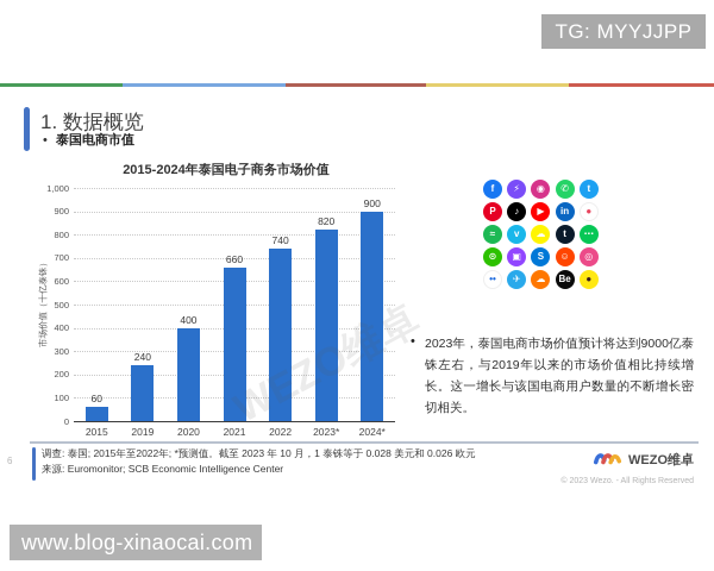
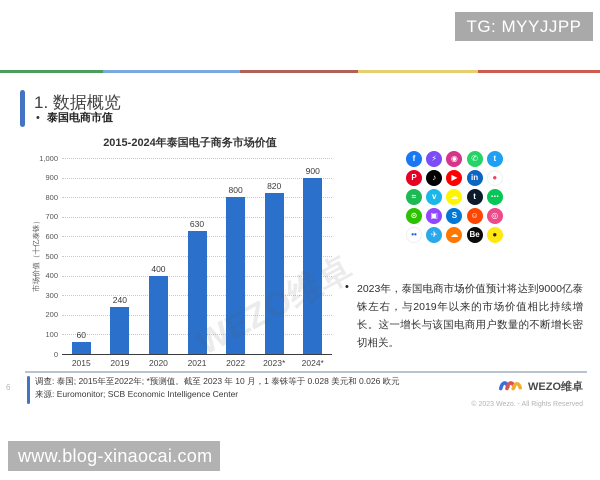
2021: 660 -> 630
2022: 740 -> 800
